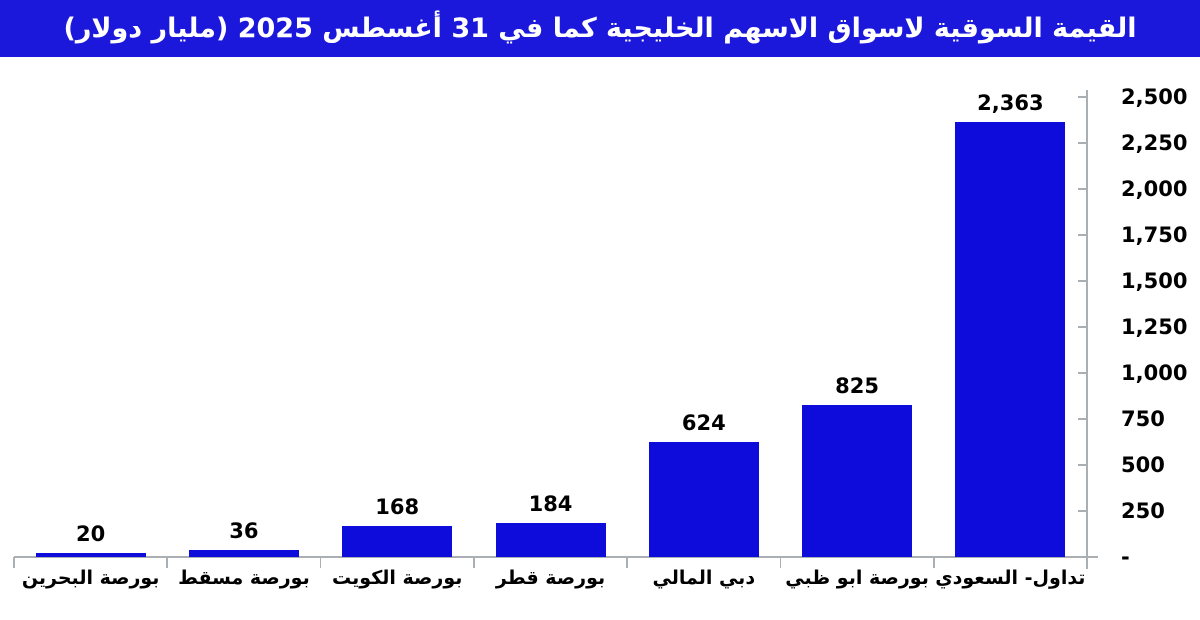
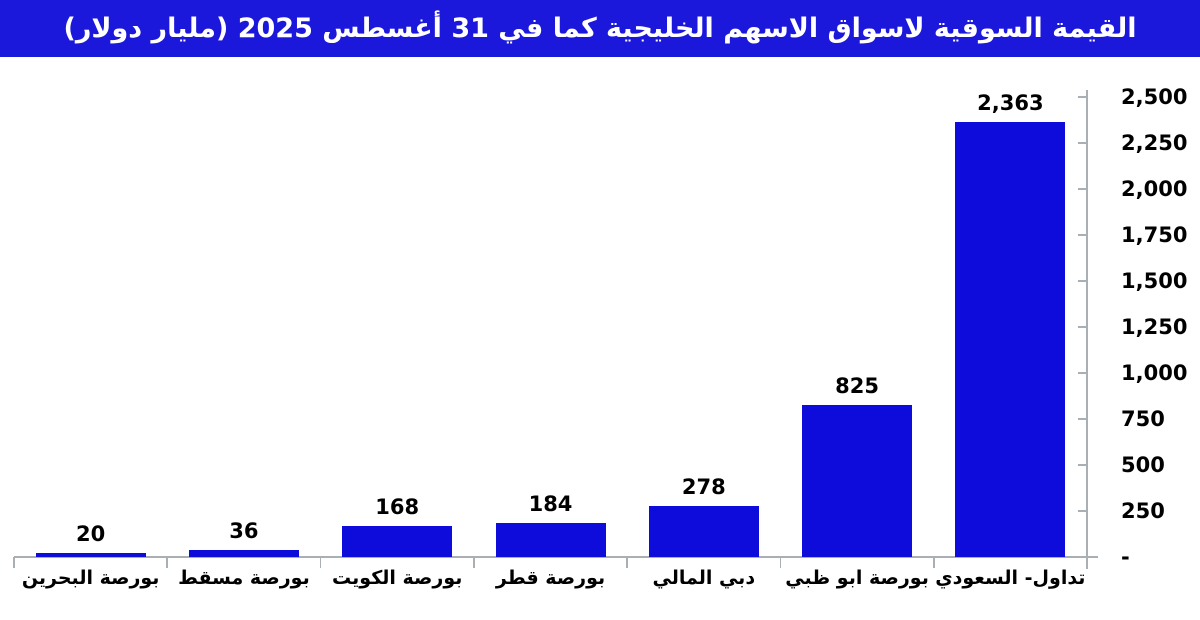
دبي المالي: 624 -> 278
